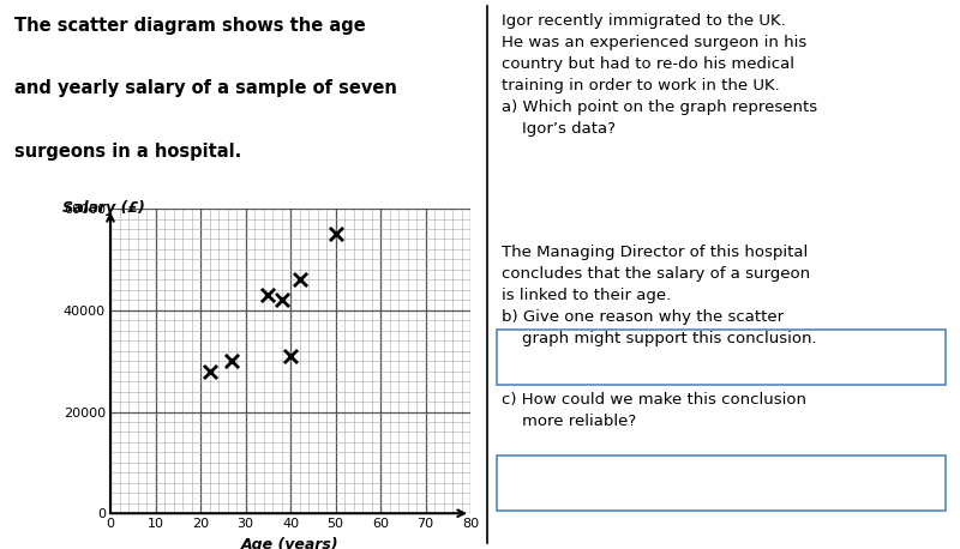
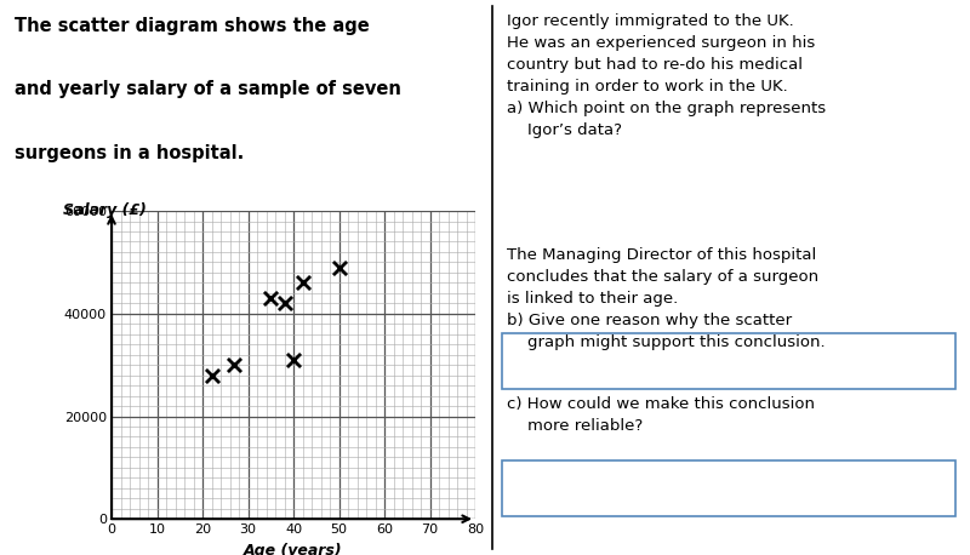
50: 55000 -> 49000
